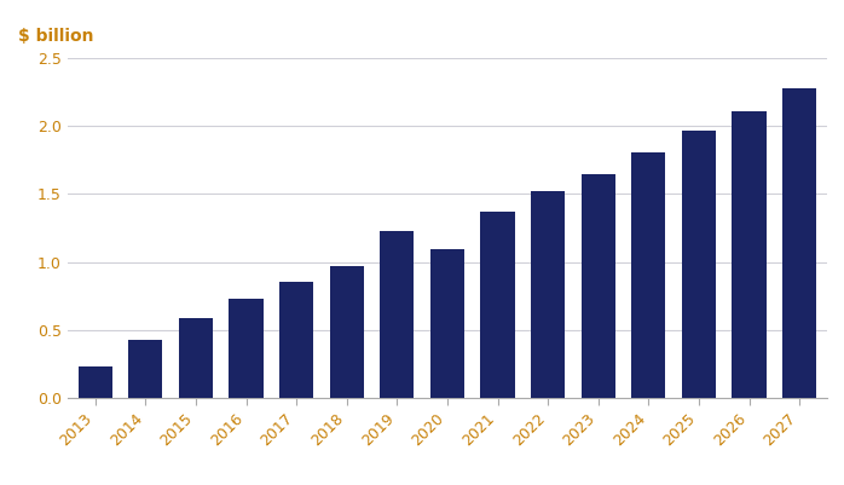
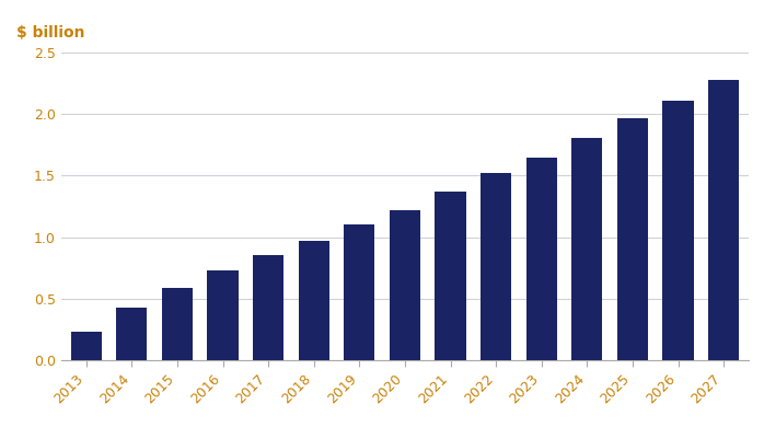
2019: 1.23 -> 1.10
2020: 1.09 -> 1.22
